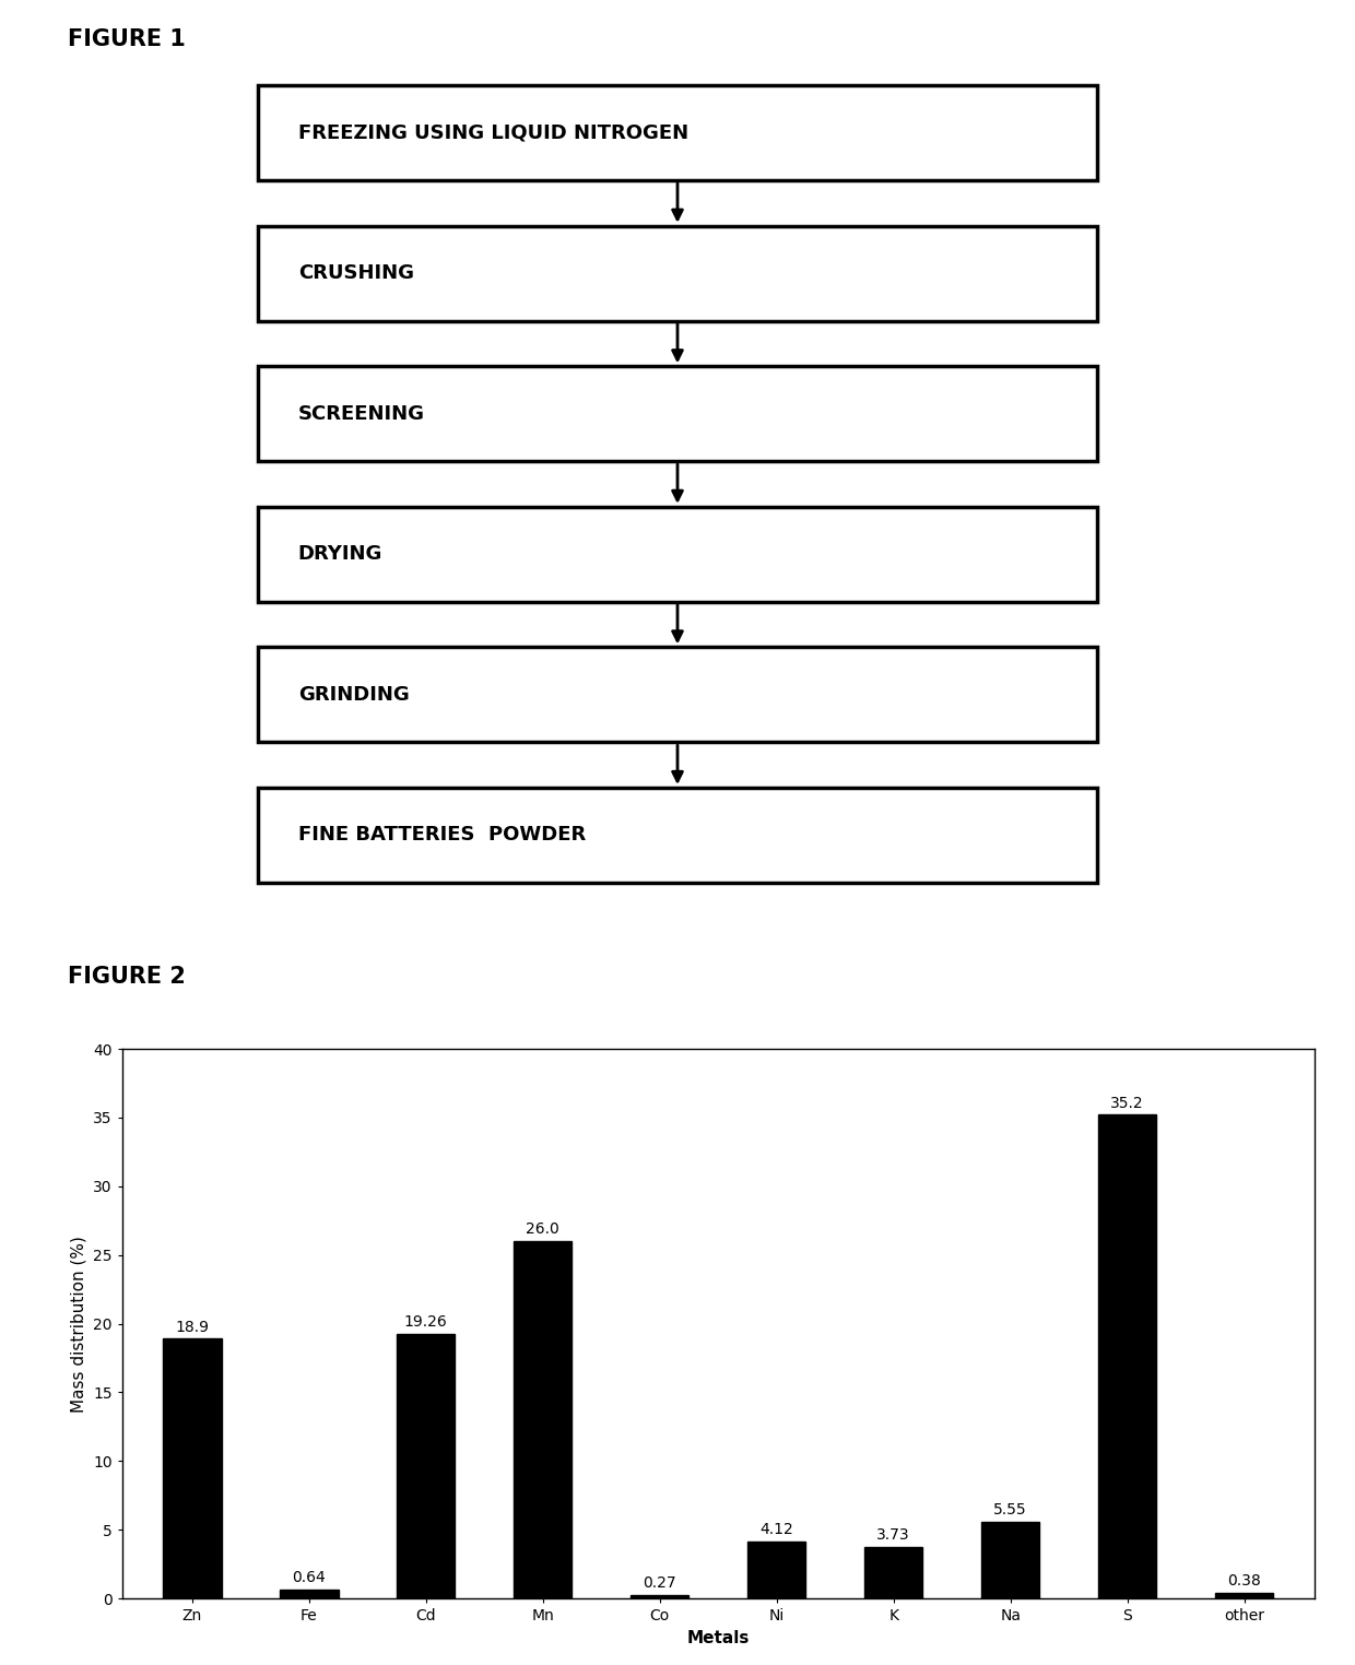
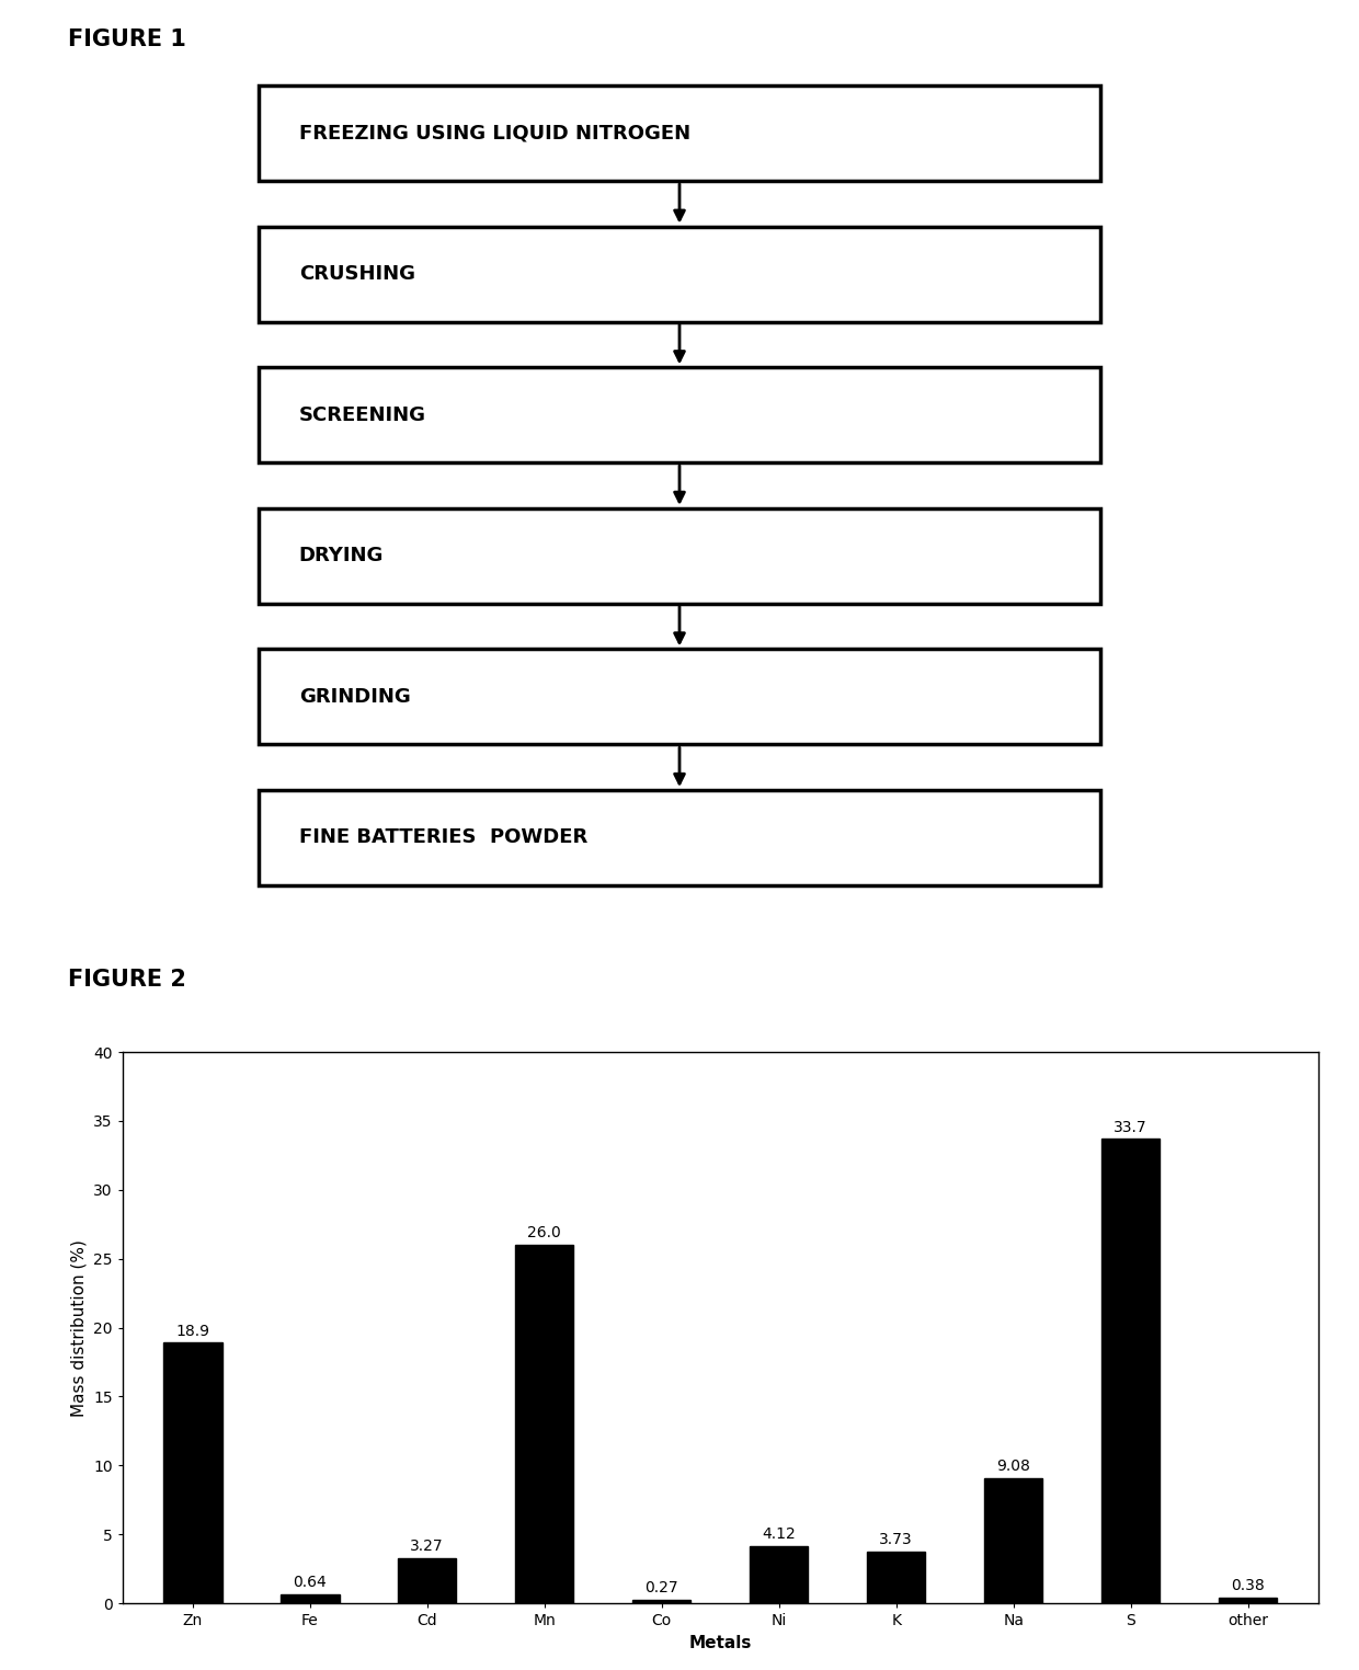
Cd: 19.26 -> 3.27
Na: 5.55 -> 9.08
S: 35.2 -> 33.7
